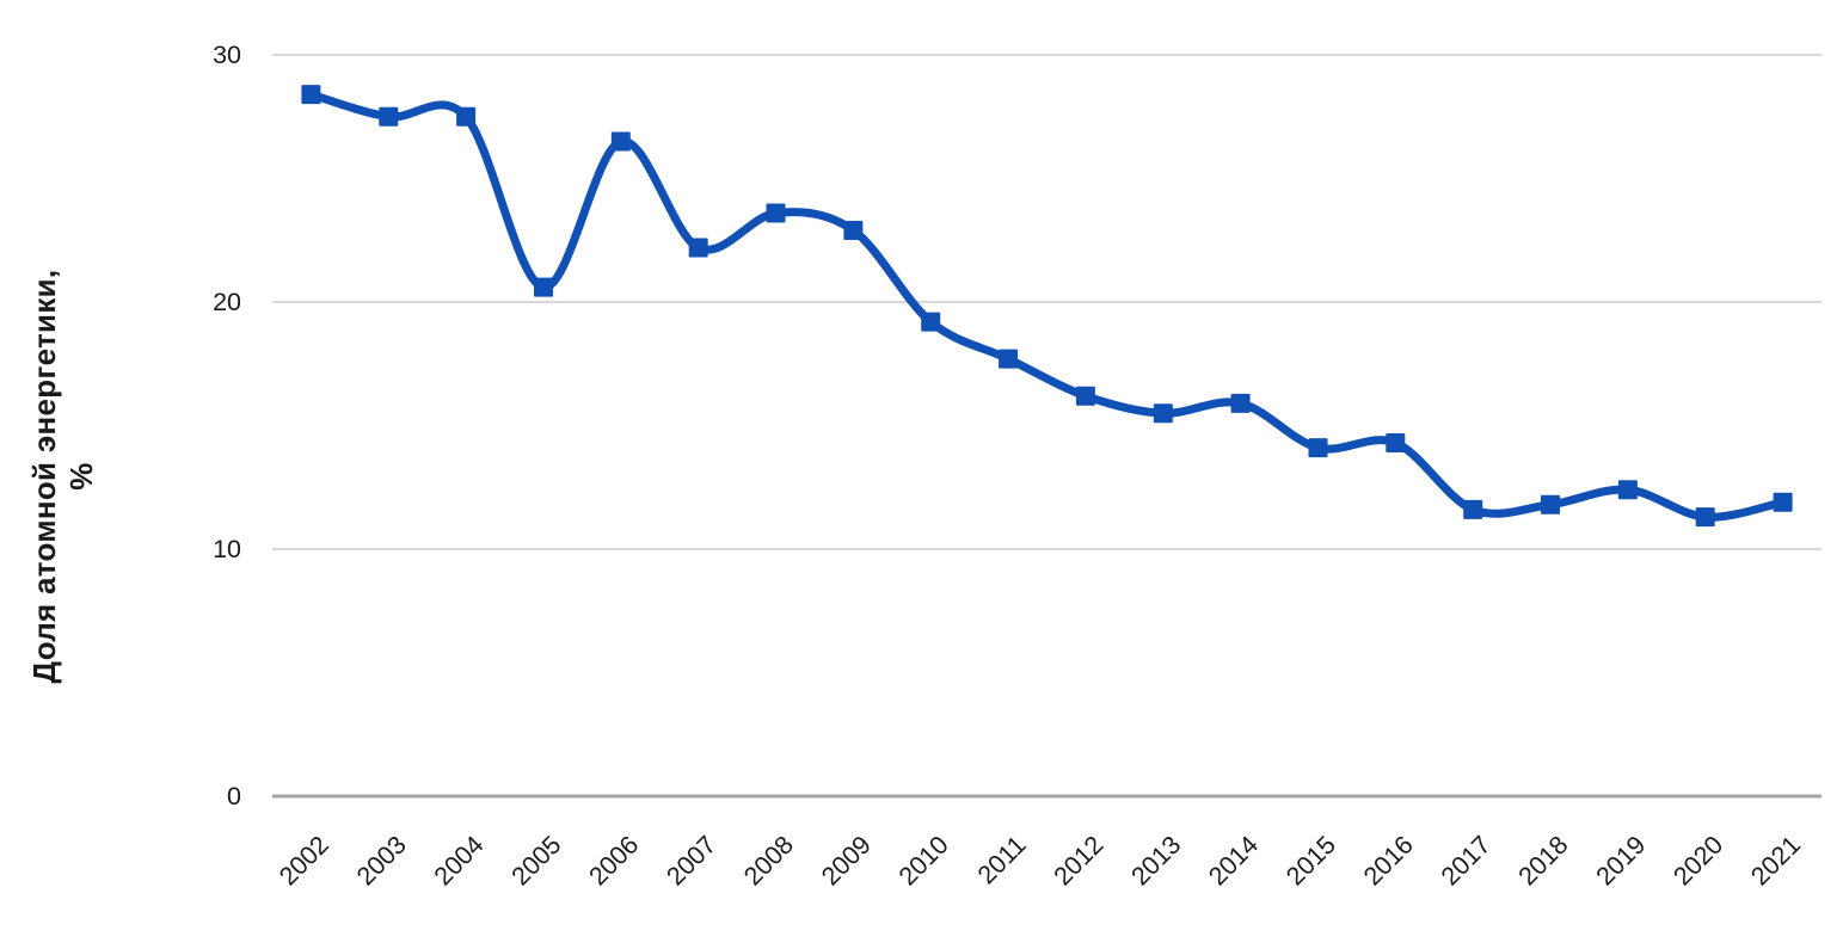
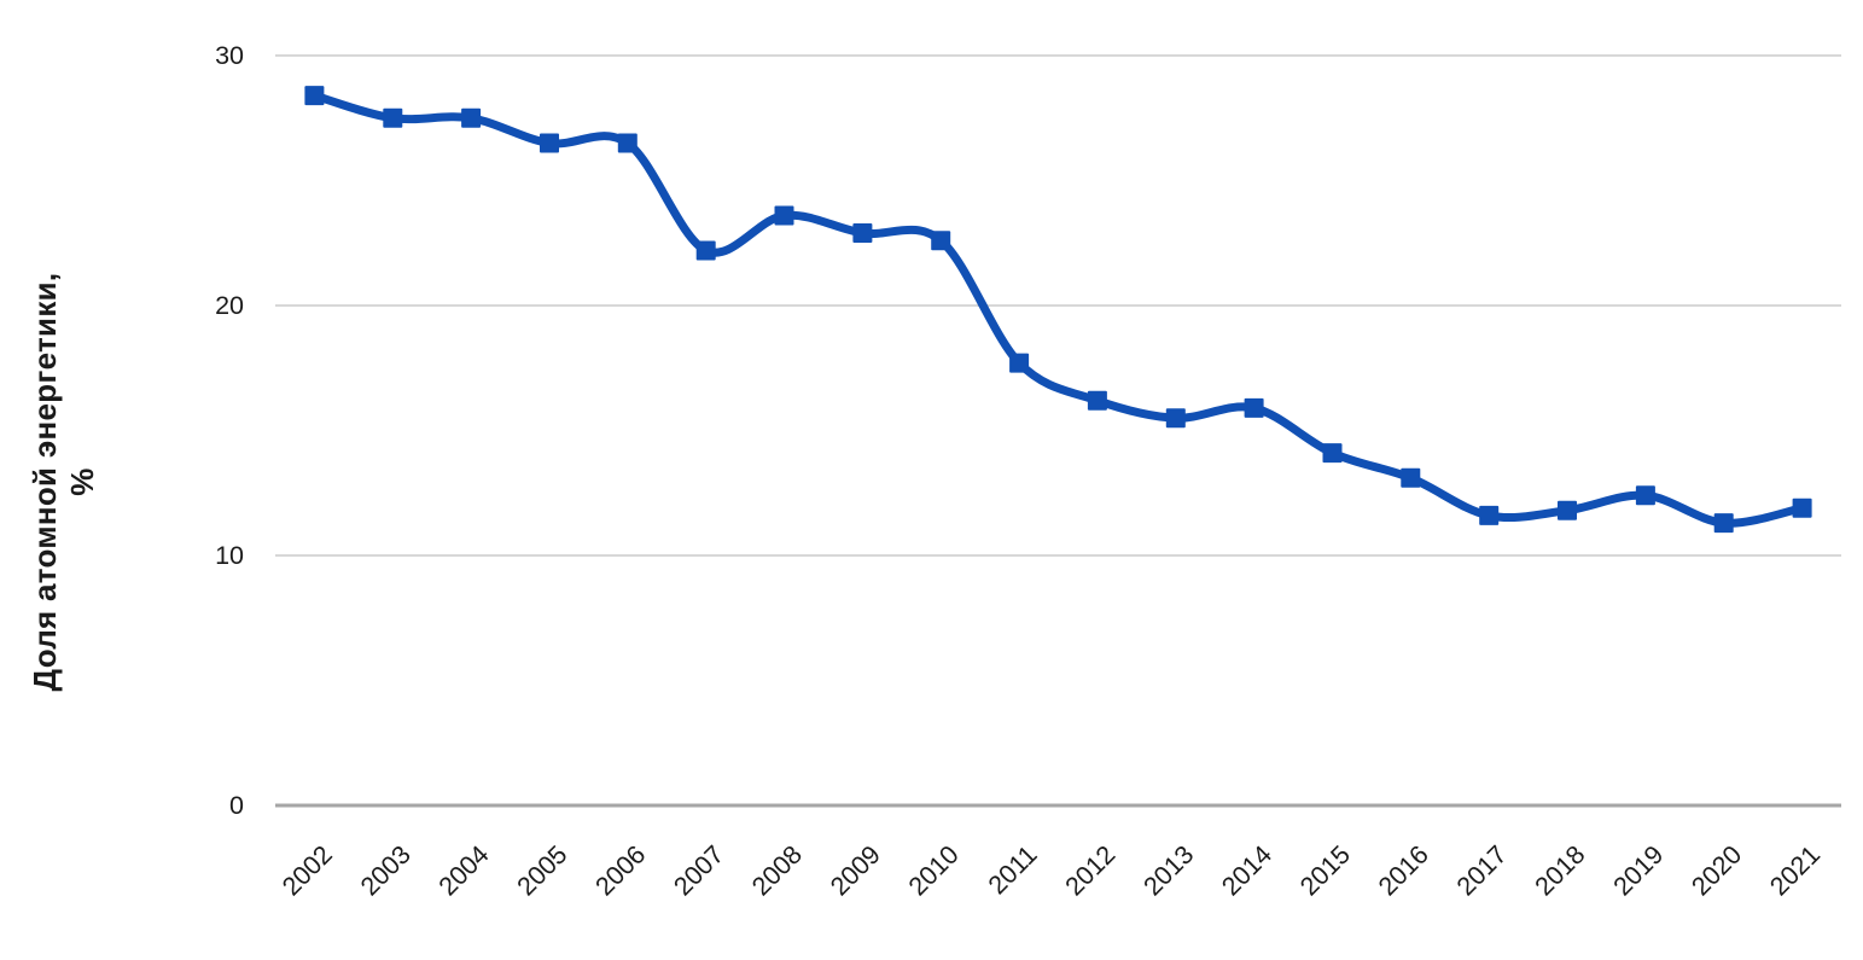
2005: 20.6 -> 26.5
2010: 19.2 -> 22.6
2016: 14.3 -> 13.1
